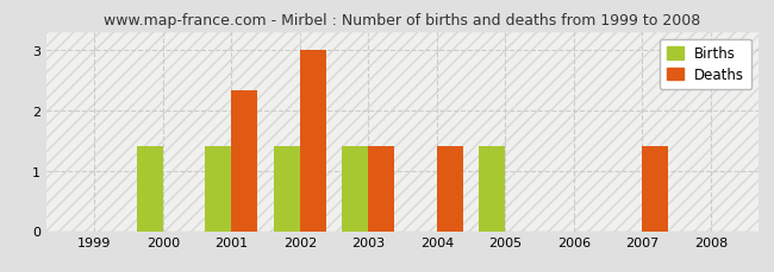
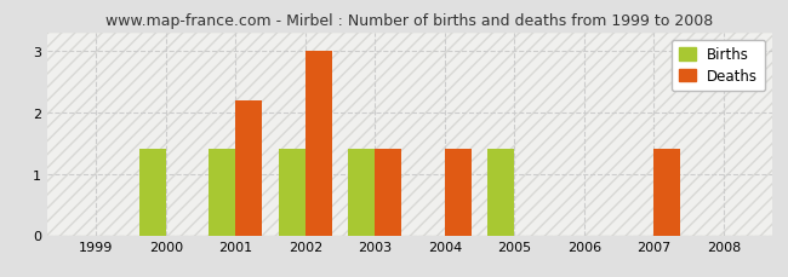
Deaths/2001: 2.33 -> 2.20
